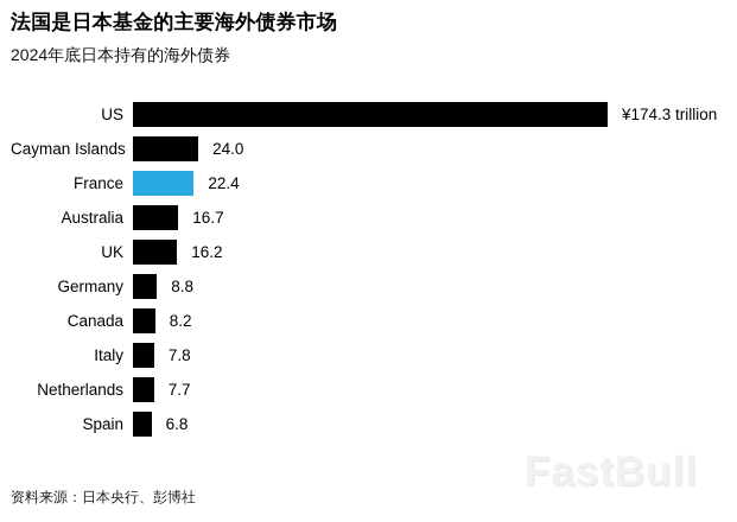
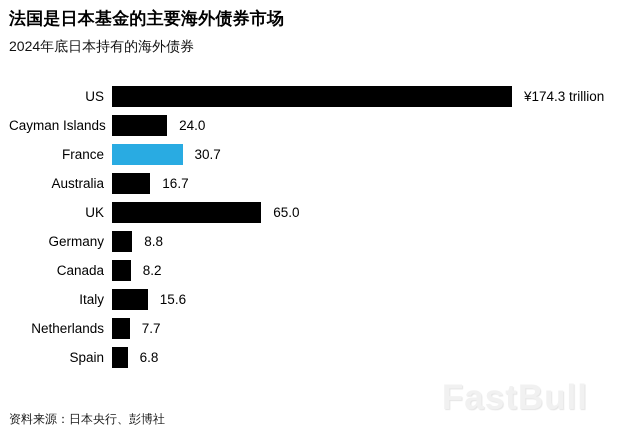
France: 22.4 -> 30.7
UK: 16.2 -> 65.0
Italy: 7.8 -> 15.6
